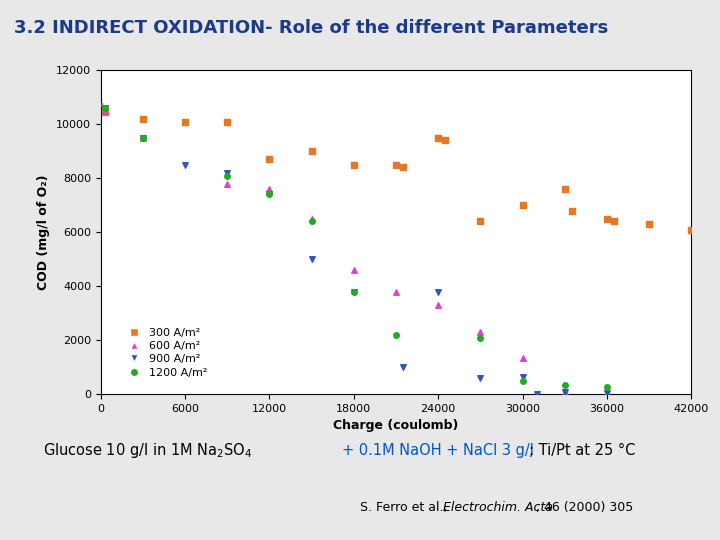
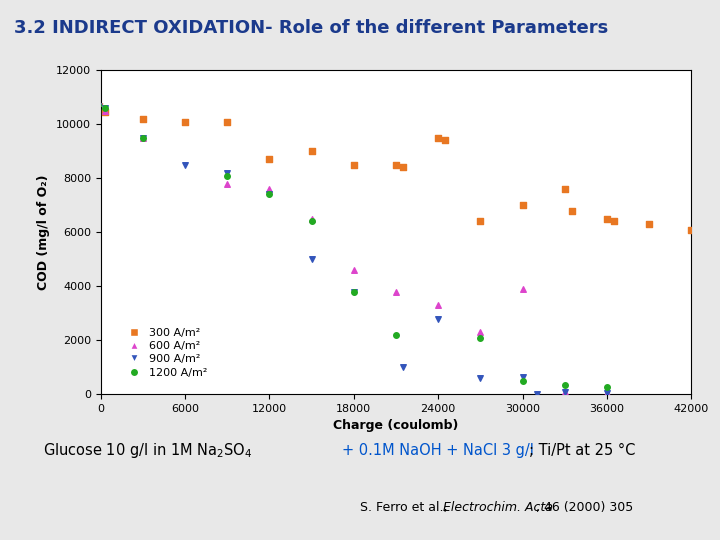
900 A/m²/24000: 3800 -> 2800
600 A/m²/30000: 1350 -> 3900
